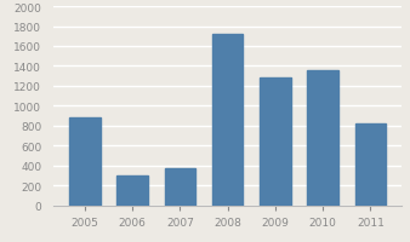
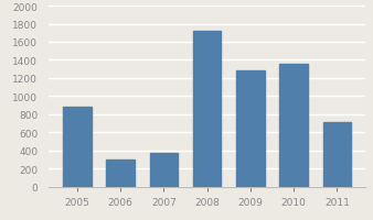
2011: 820 -> 720
